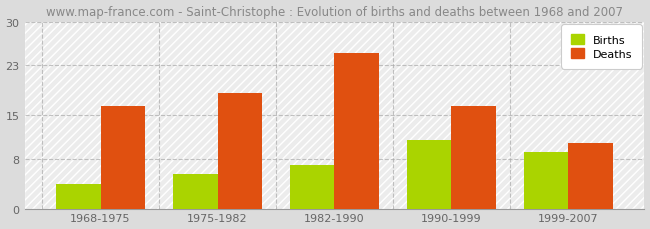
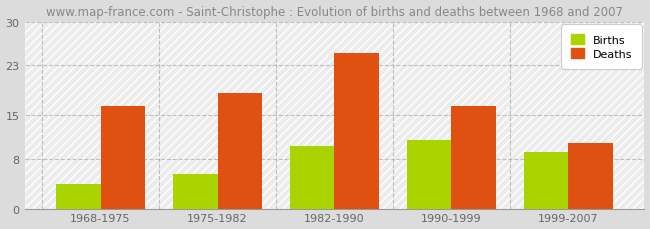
Births/1982-1990: 7.0 -> 10.0
